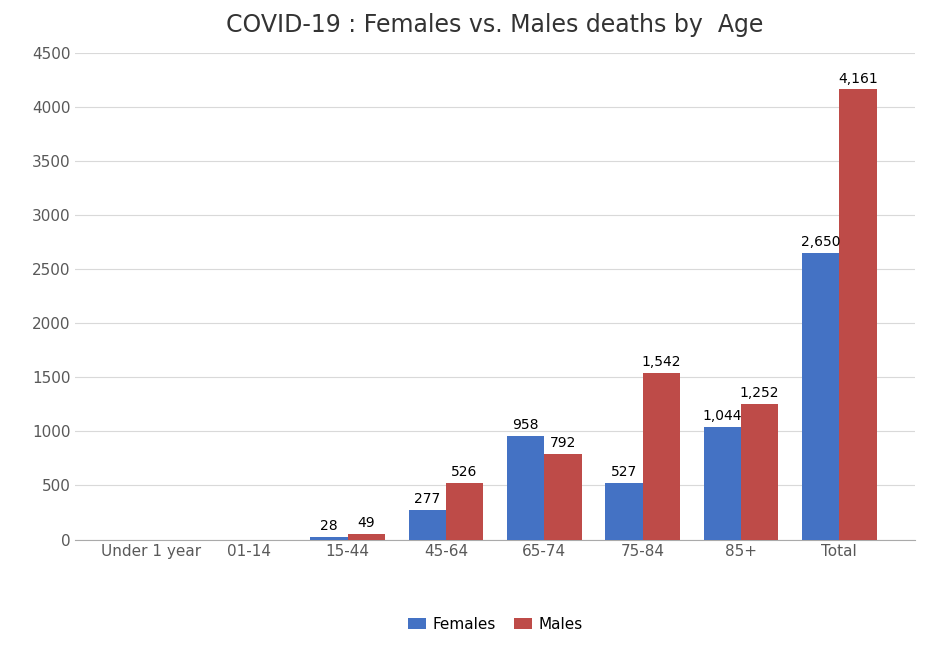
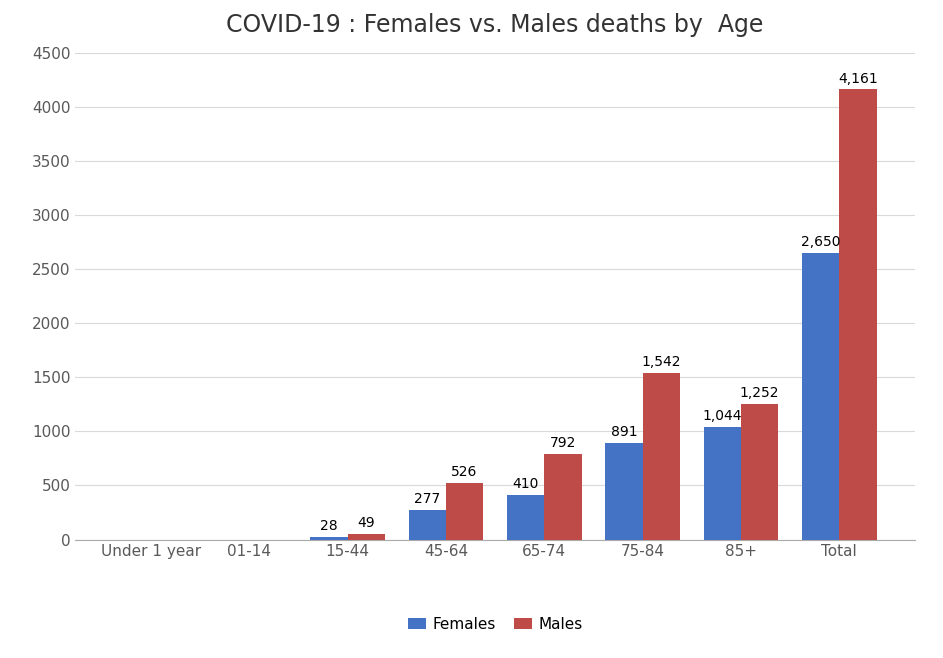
Females/65-74: 958 -> 410
Females/75-84: 527 -> 891
